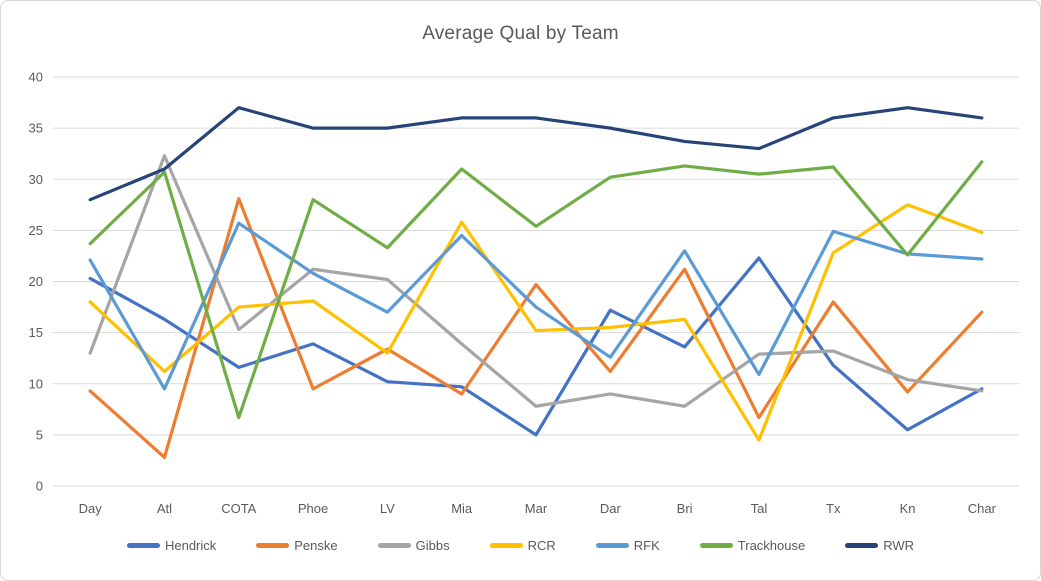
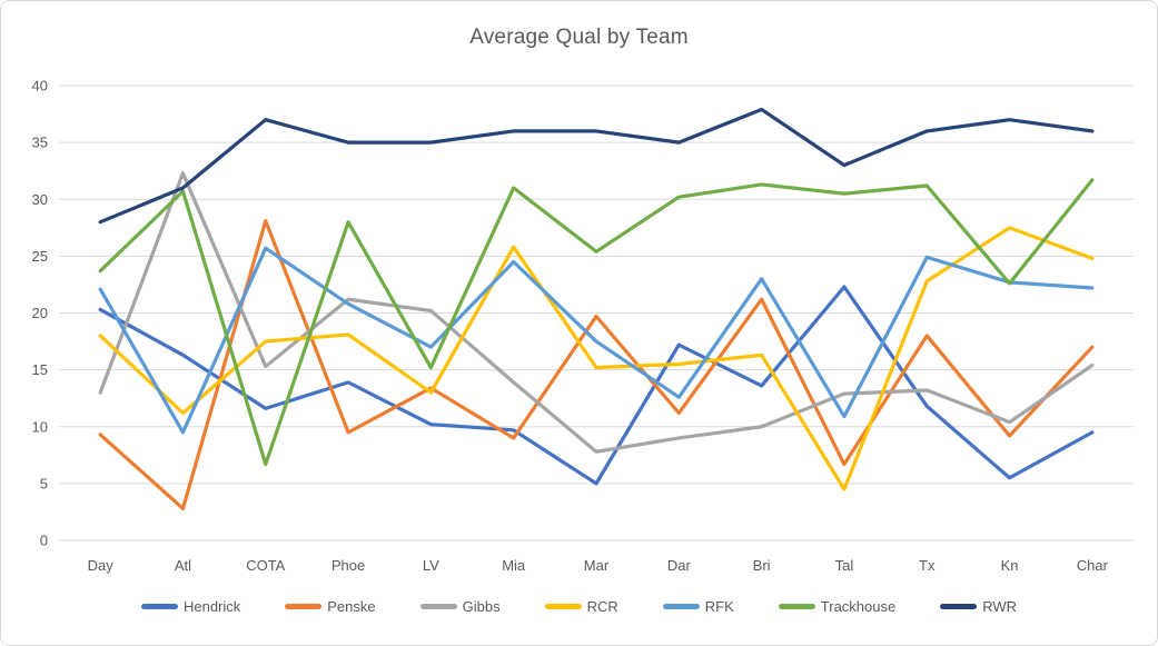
Trackhouse/LV: 23.3 -> 15.2
Gibbs/Bri: 7.8 -> 10.0
RWR/Bri: 33.7 -> 37.9
Gibbs/Char: 9.3 -> 15.4
